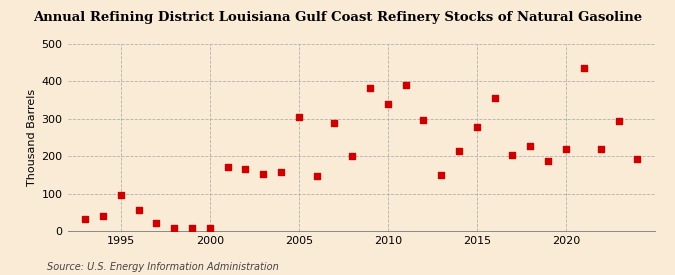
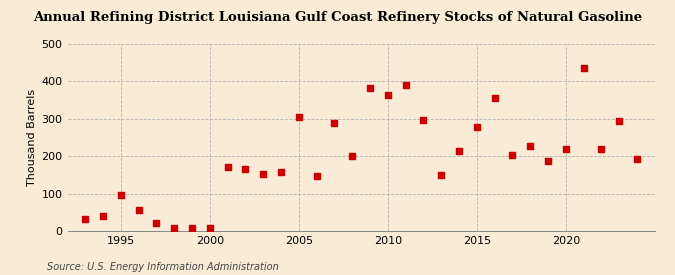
2010: 340 -> 363
